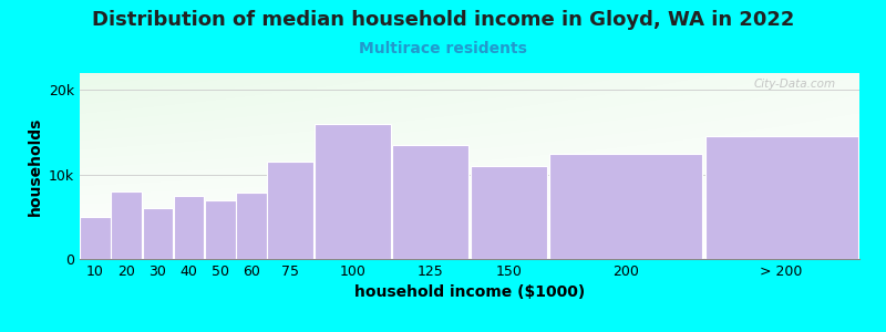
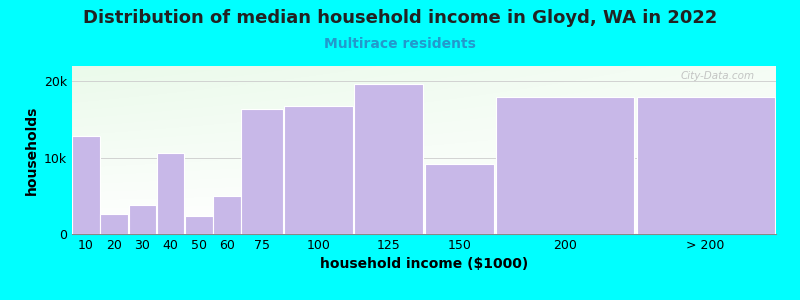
10: 5.0k -> 12.8k
20: 8.0k -> 2.6k
30: 6.0k -> 3.8k
40: 7.5k -> 10.6k
50: 7.0k -> 2.4k
60: 7.8k -> 5.0k
75: 11.5k -> 16.4k
100: 16.0k -> 16.8k
125: 13.5k -> 19.6k
150: 11.0k -> 9.2k
200: 12.5k -> 18.0k
> 200: 14.5k -> 18.0k
